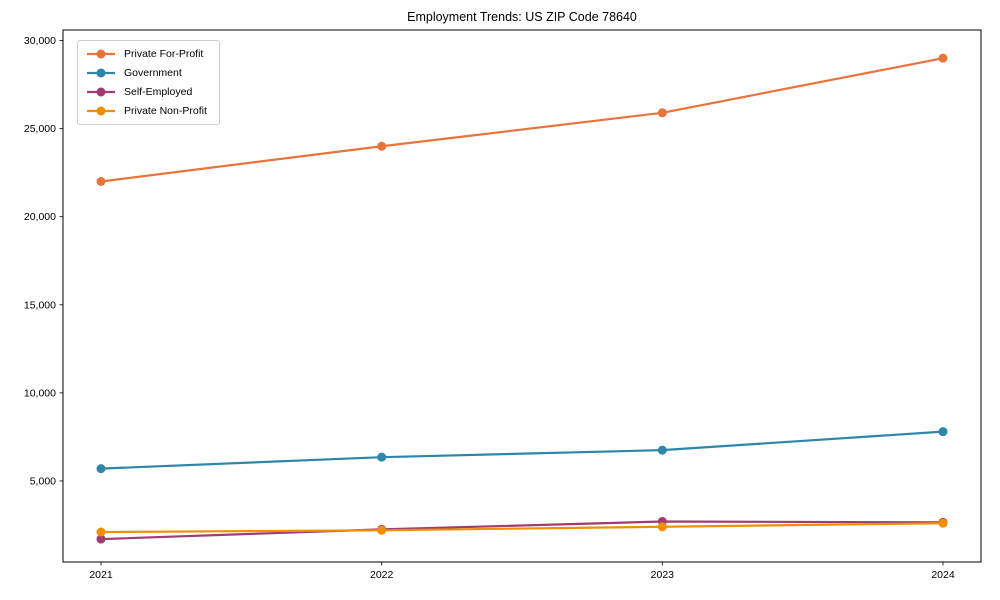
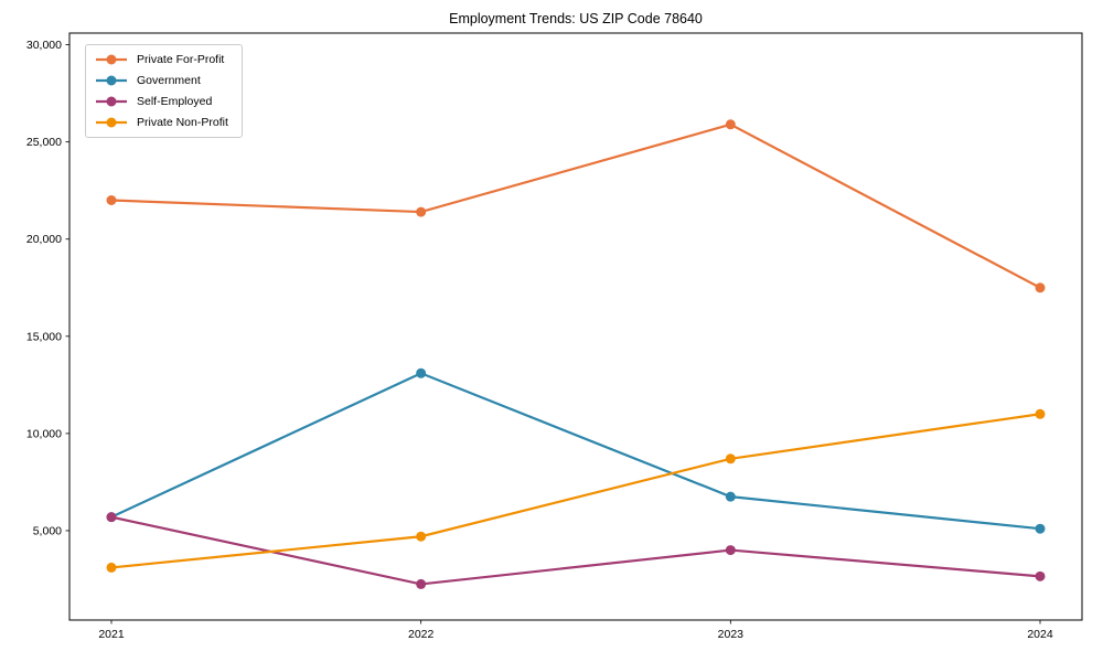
Self-Employed/2021: 1700 -> 5700
Private Non-Profit/2021: 2100 -> 3100
Private For-Profit/2022: 24000 -> 21400
Government/2022: 6400 -> 13100
Private Non-Profit/2022: 2200 -> 4700
Self-Employed/2023: 2700 -> 4000
Private Non-Profit/2023: 2400 -> 8700
Private For-Profit/2024: 29000 -> 17500
Government/2024: 7800 -> 5100
Private Non-Profit/2024: 2600 -> 11000
